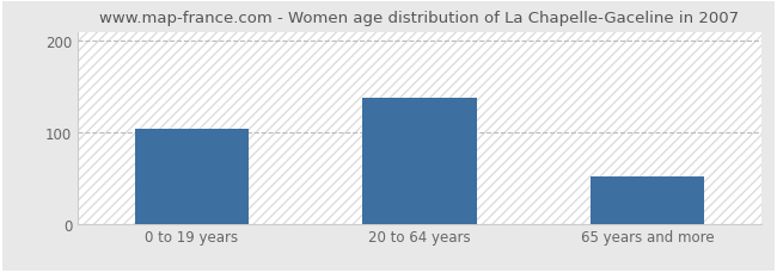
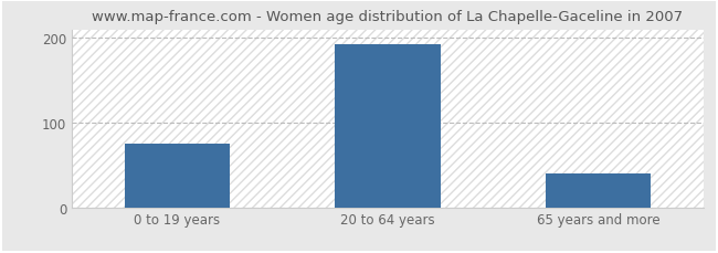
0 to 19 years: 104 -> 75
20 to 64 years: 138 -> 193
65 years and more: 52 -> 40
